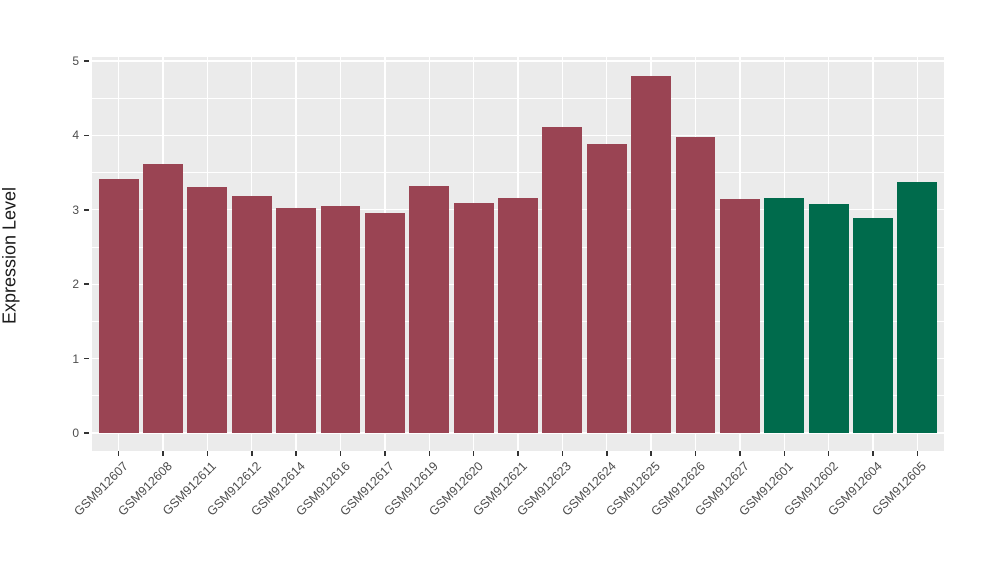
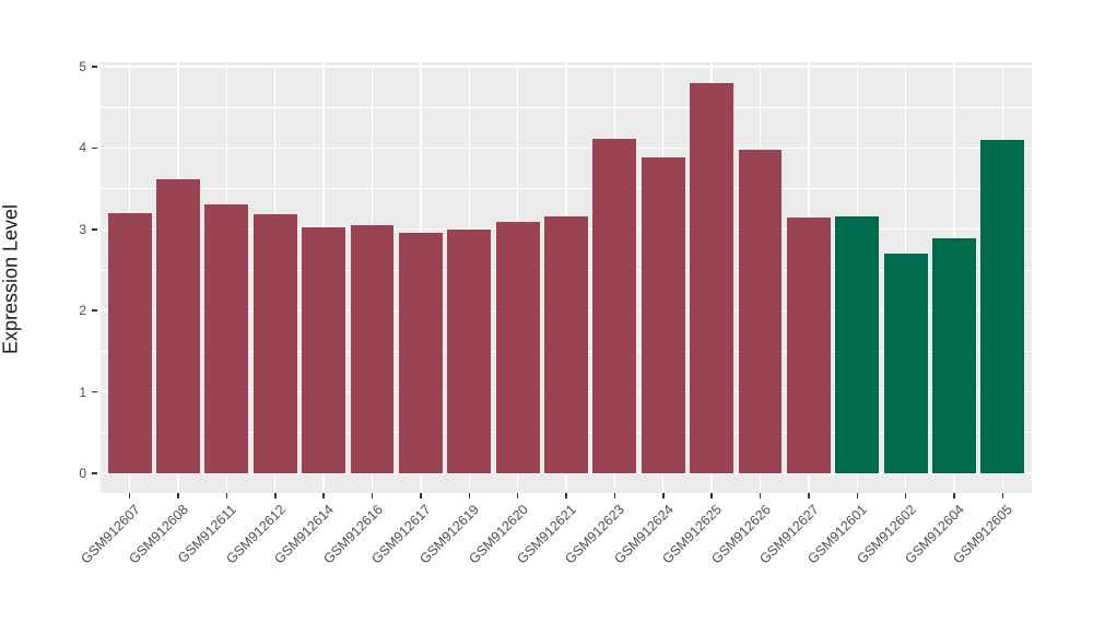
GSM912607: 3.4 -> 3.2
GSM912619: 3.3 -> 3.0
GSM912602: 3.1 -> 2.7
GSM912605: 3.4 -> 4.1
